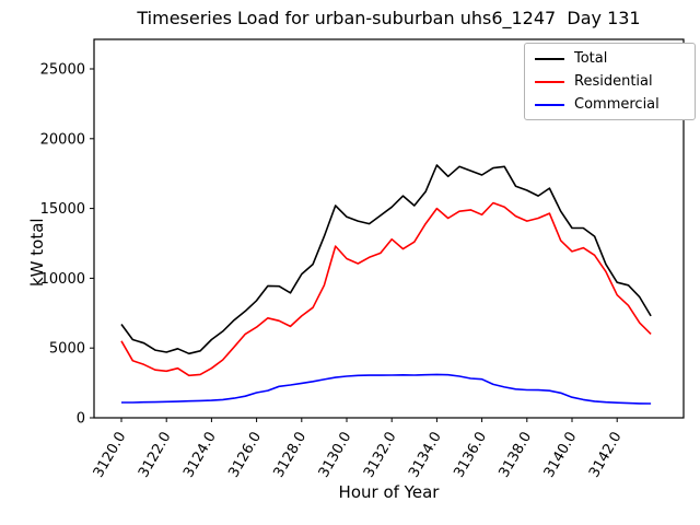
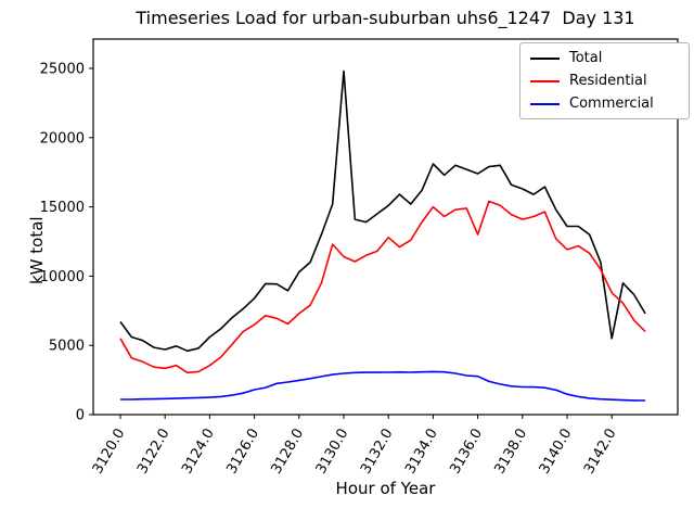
Total/3130.0: 14400 -> 24800
Residential/3136.0: 14600 -> 13000
Total/3142.0: 9700 -> 5500
